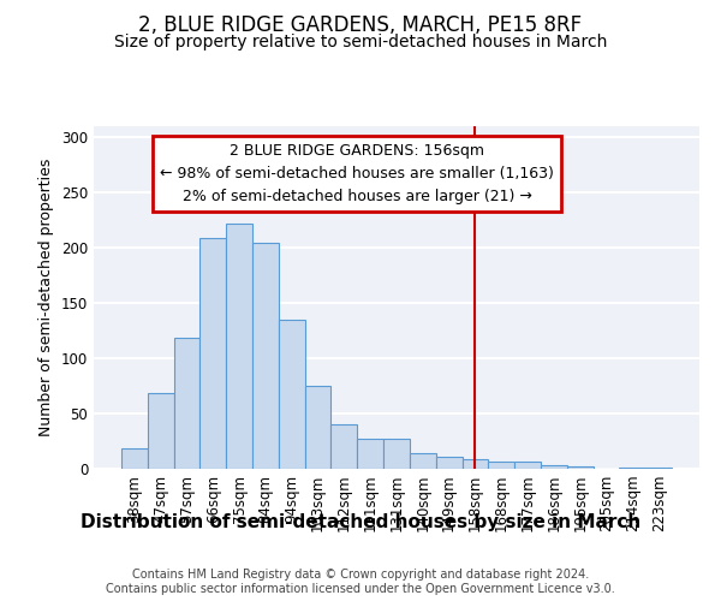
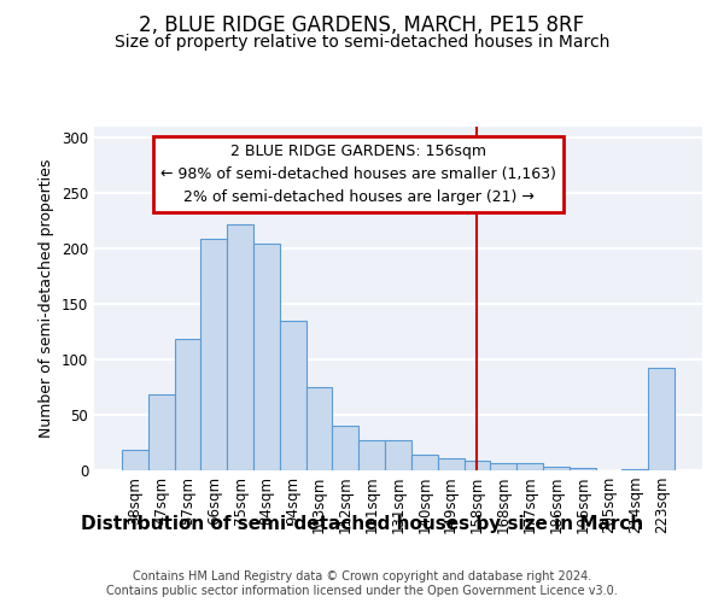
223sqm: 1 -> 92
